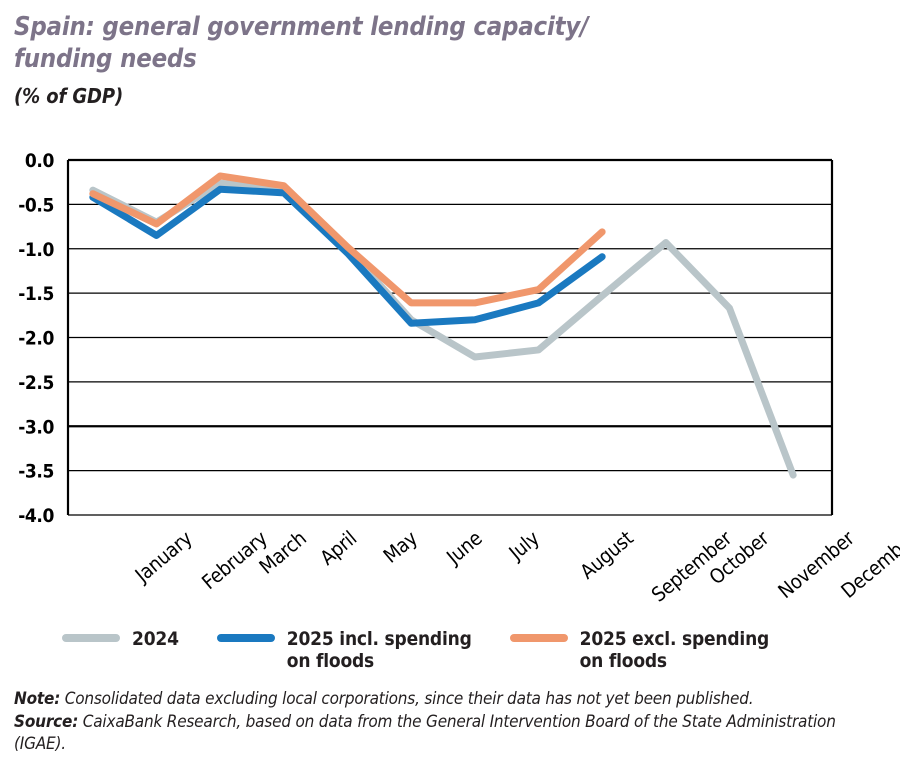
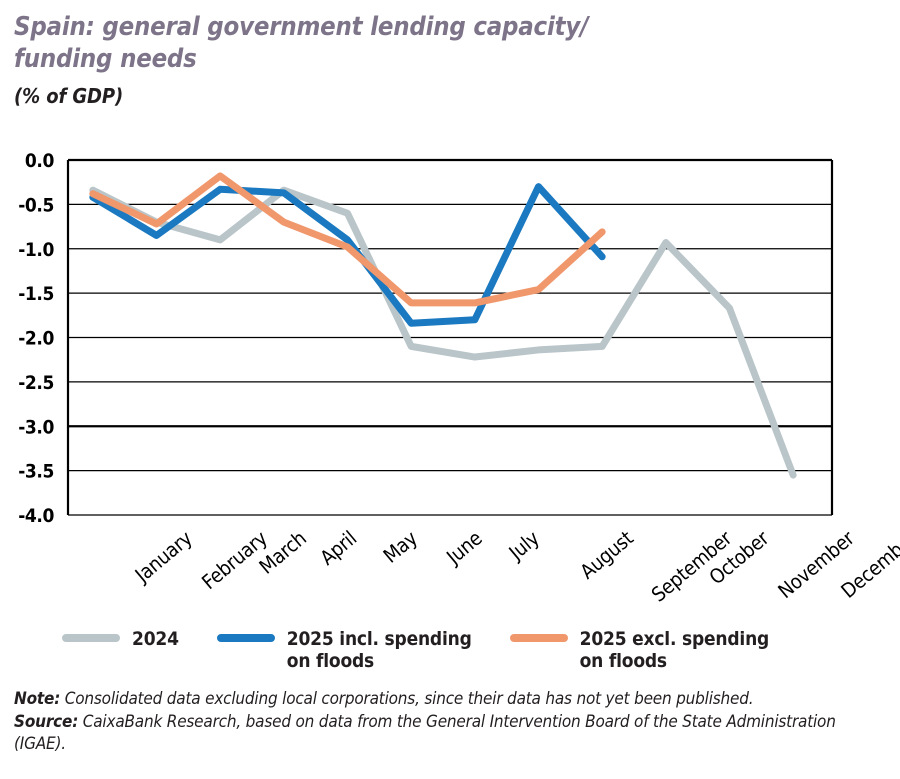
2024/March: -0.3 -> -0.9
2025 excl. spending on floods/April: -0.3 -> -0.7
2024/May: -1.0 -> -0.6
2025 incl. spending on floods/May: -1.1 -> -0.9
2024/June: -1.8 -> -2.1
2025 incl. spending on floods/August: -1.6 -> -0.3
2024/September: -1.5 -> -2.1
